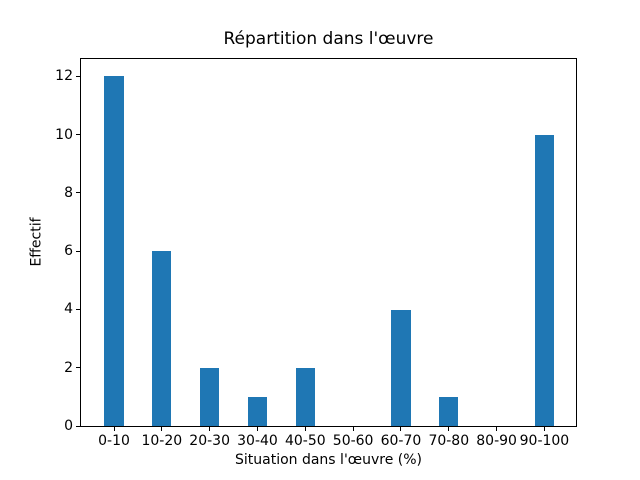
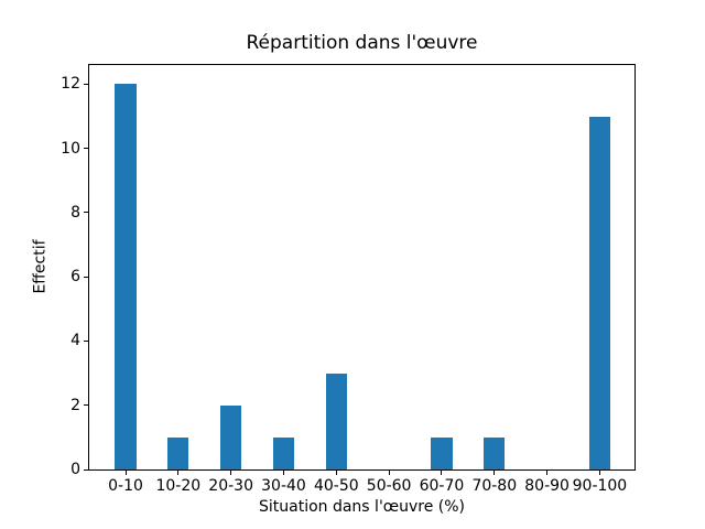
10-20: 6 -> 1
40-50: 2 -> 3
60-70: 4 -> 1
90-100: 10 -> 11
